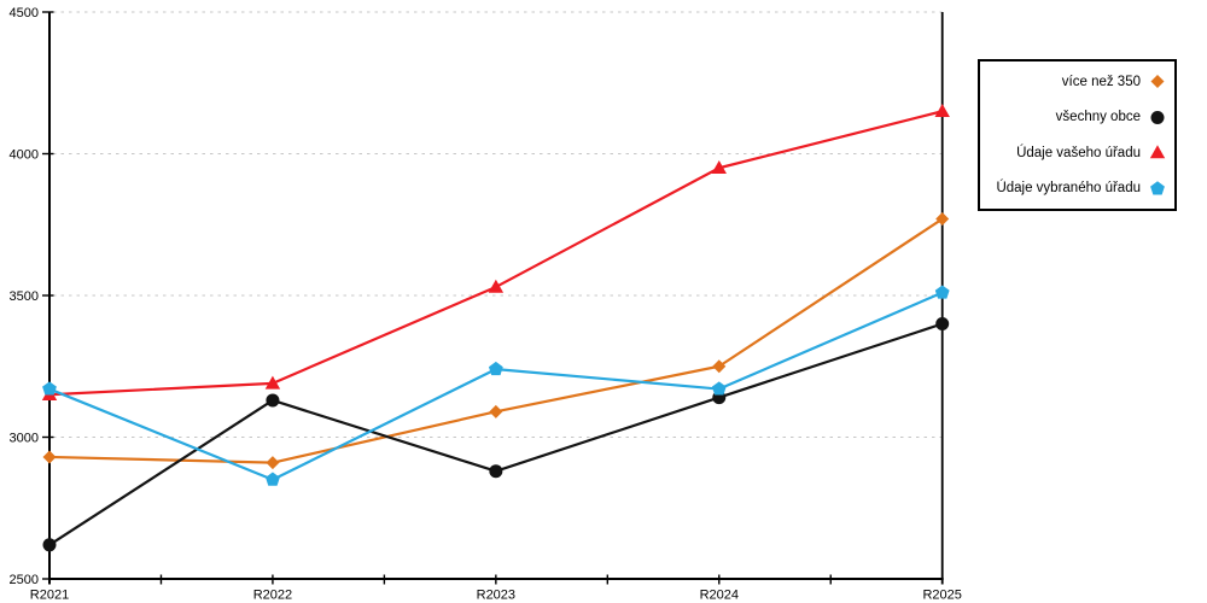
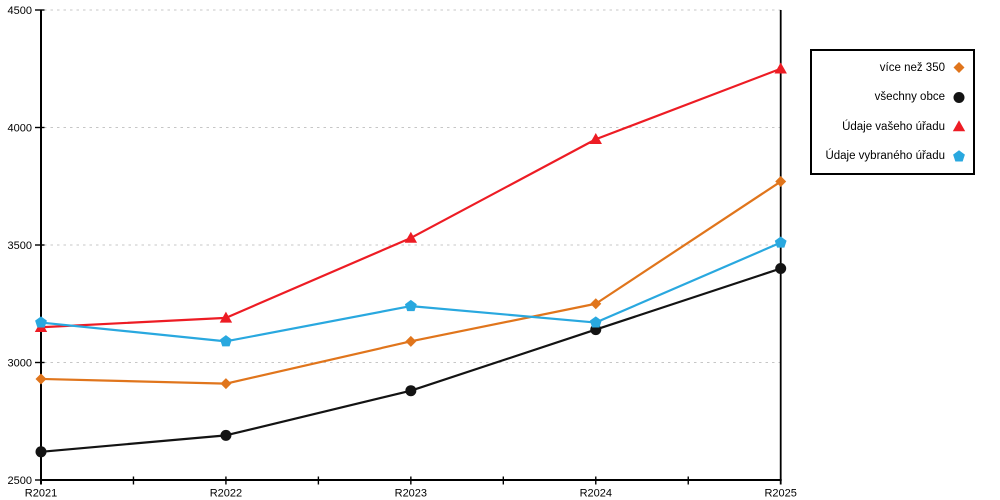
všechny obce/R2022: 3130 -> 2690
Údaje vybraného úřadu/R2022: 2850 -> 3090
Údaje vašeho úřadu/R2025: 4150 -> 4250
